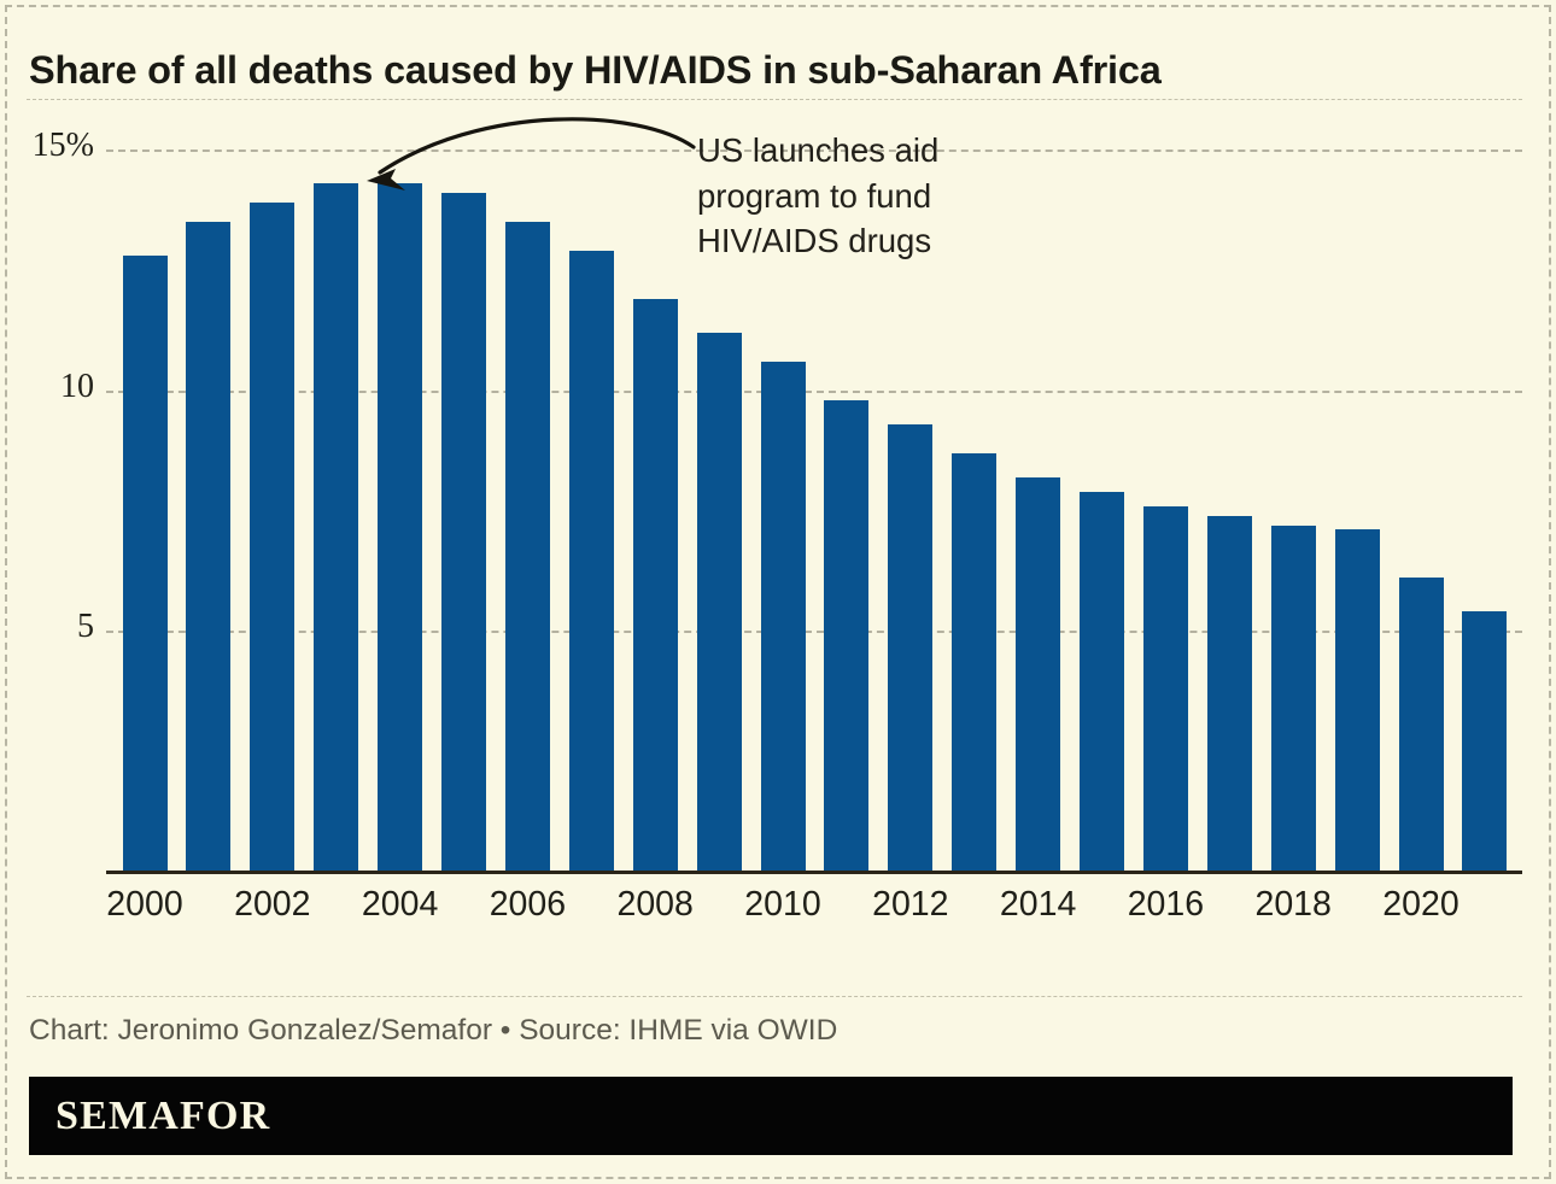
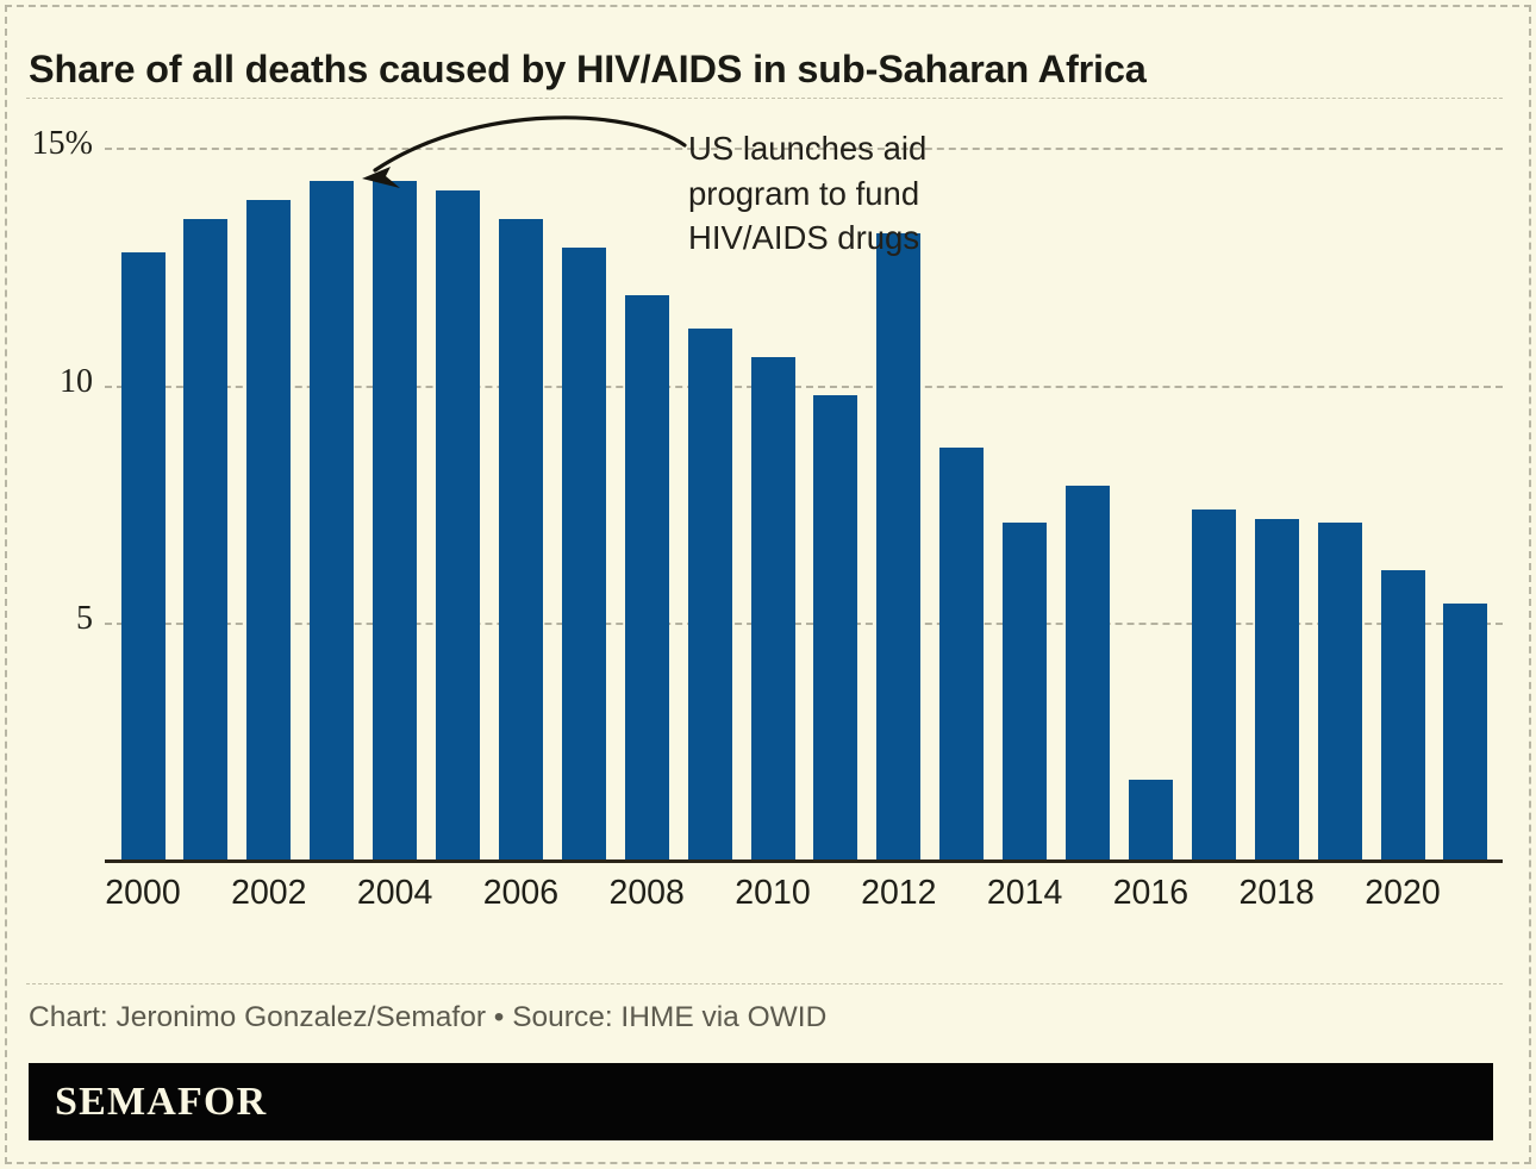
2012: 9.3% -> 13.2%
2014: 8.2% -> 7.1%
2016: 7.6% -> 1.7%
